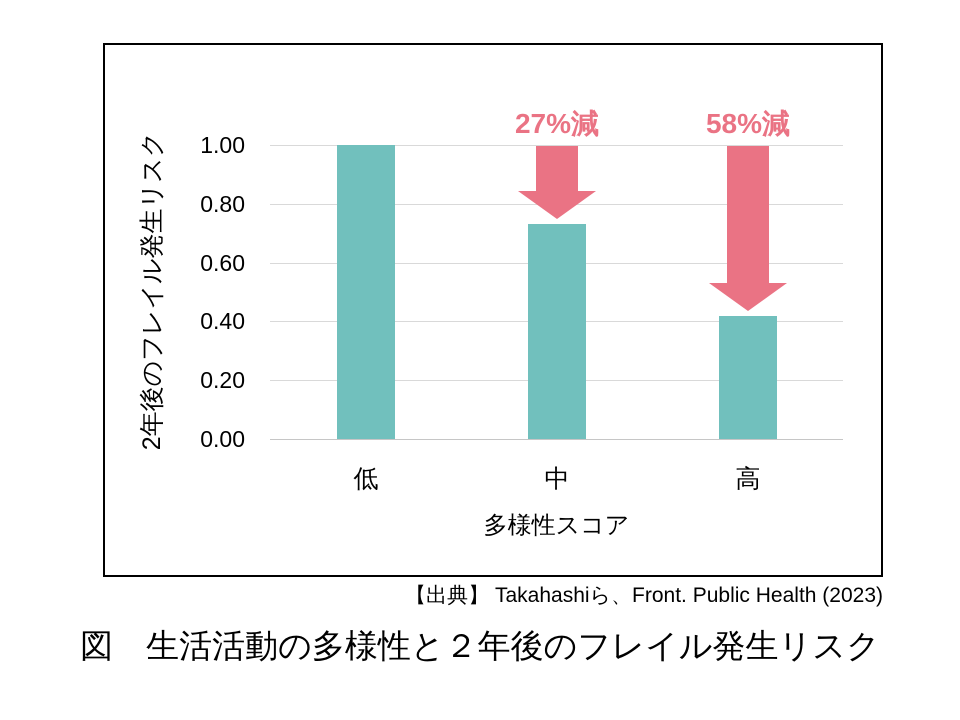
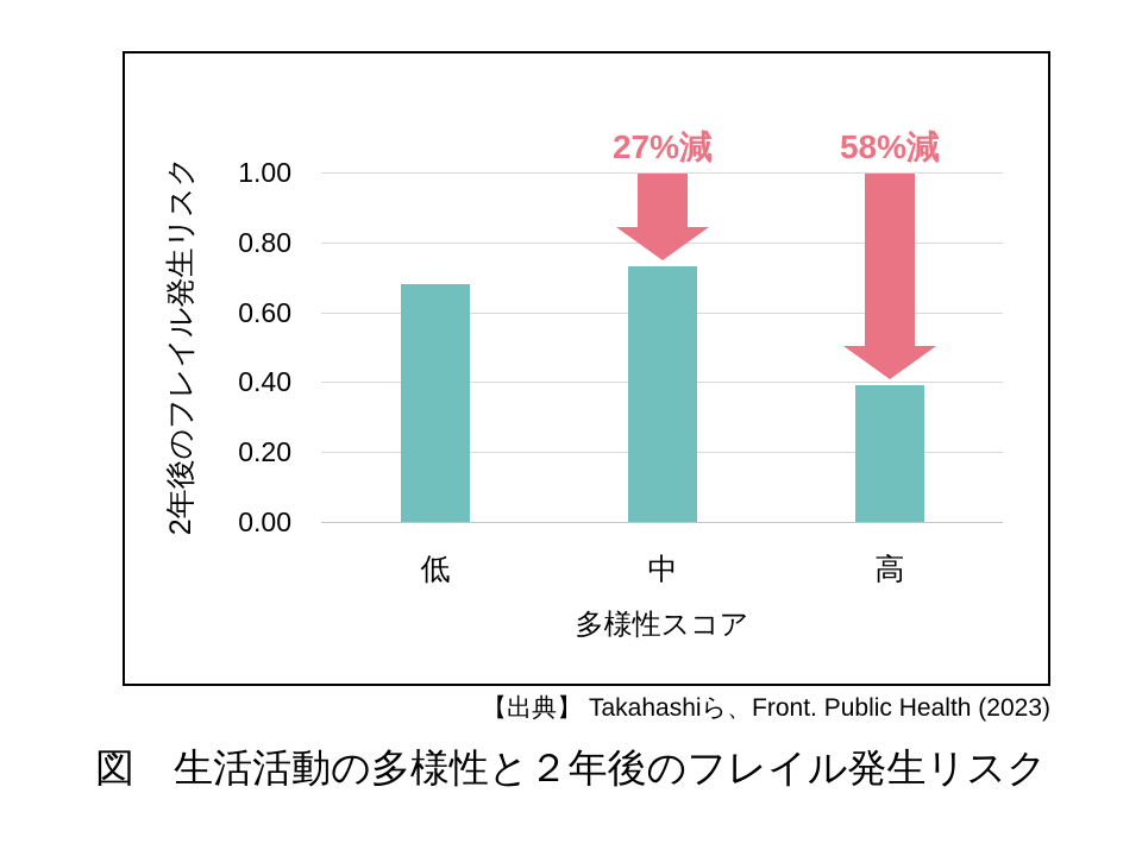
低: 1.00 -> 0.68
高: 0.42 -> 0.39
